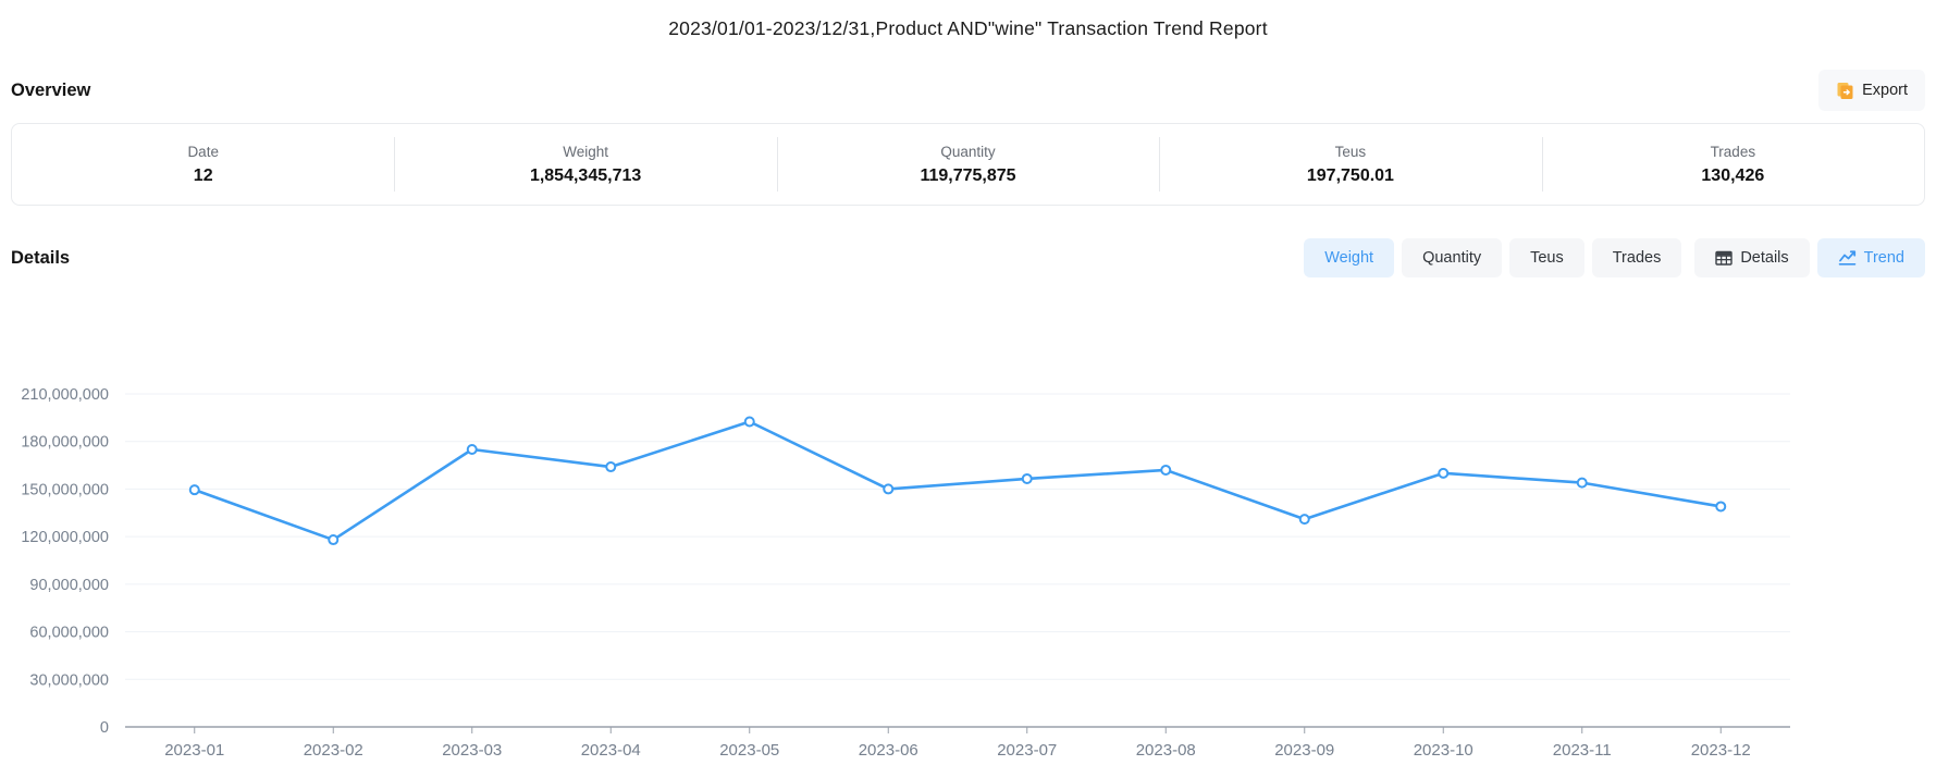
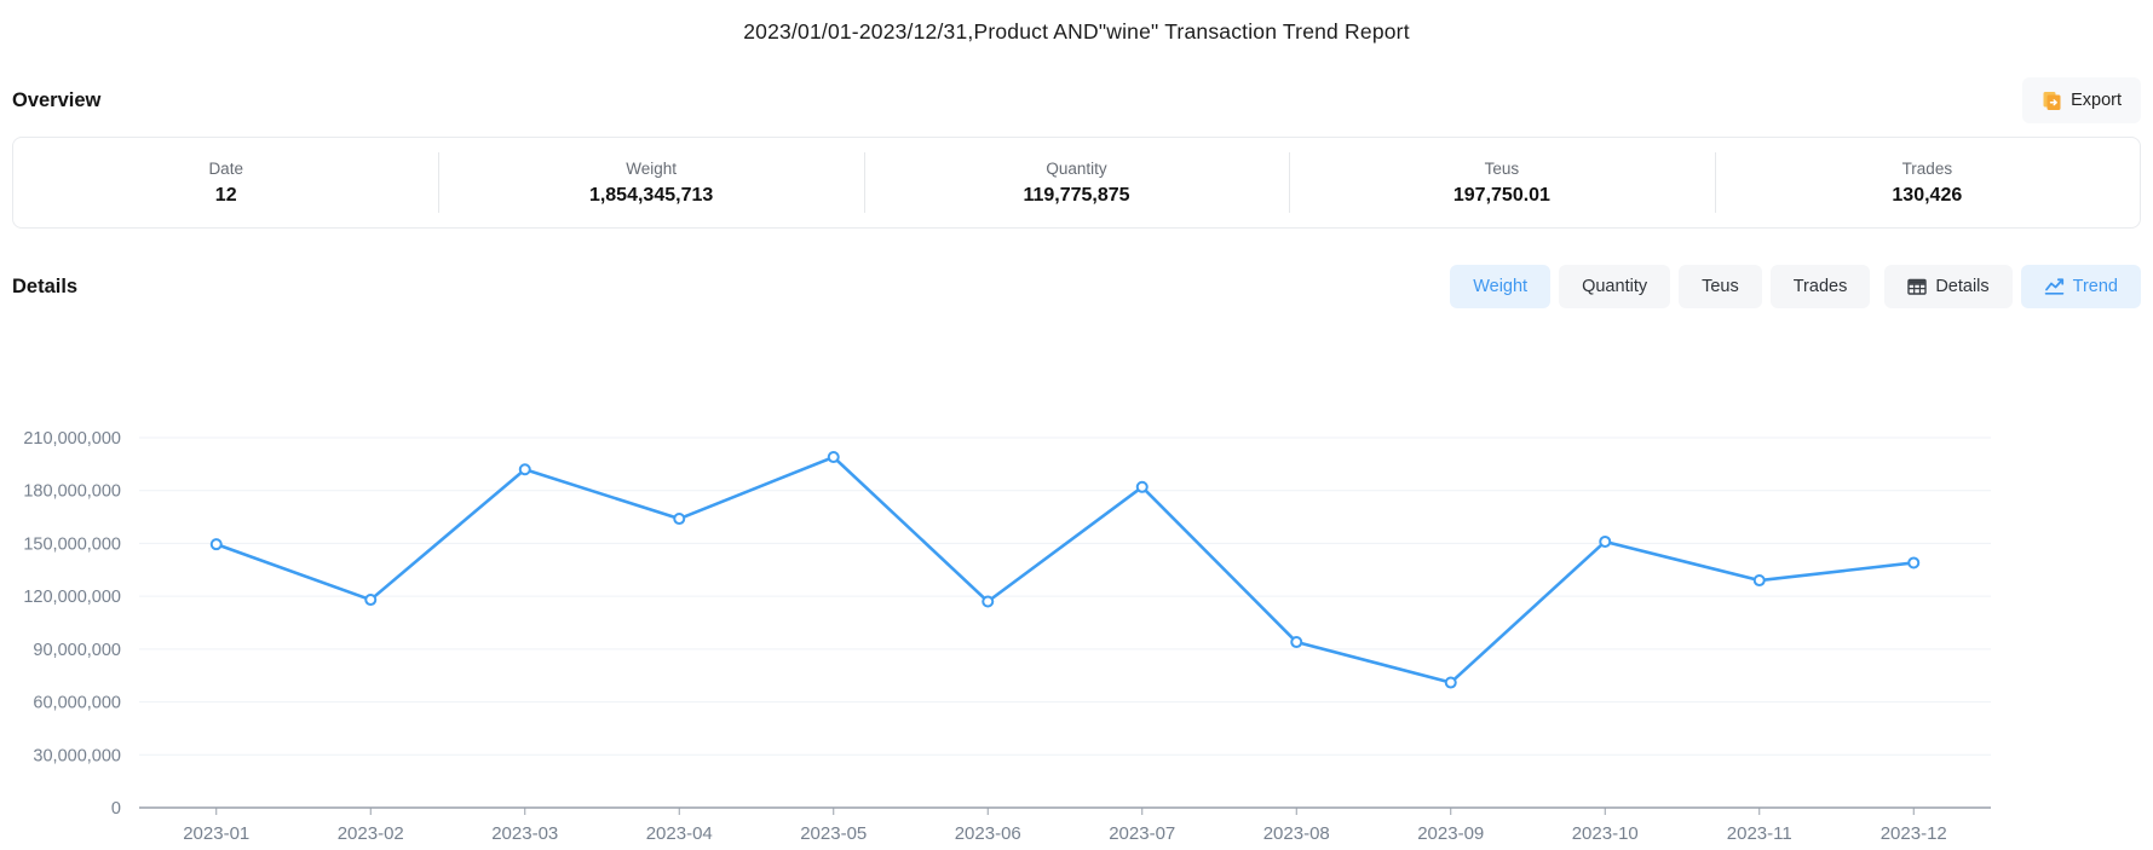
2023-03: 175000000 -> 192000000
2023-05: 192000000 -> 199000000
2023-06: 150000000 -> 117000000
2023-07: 156000000 -> 182000000
2023-08: 162000000 -> 94000000
2023-09: 131000000 -> 71000000
2023-10: 160000000 -> 151000000
2023-11: 154000000 -> 129000000
